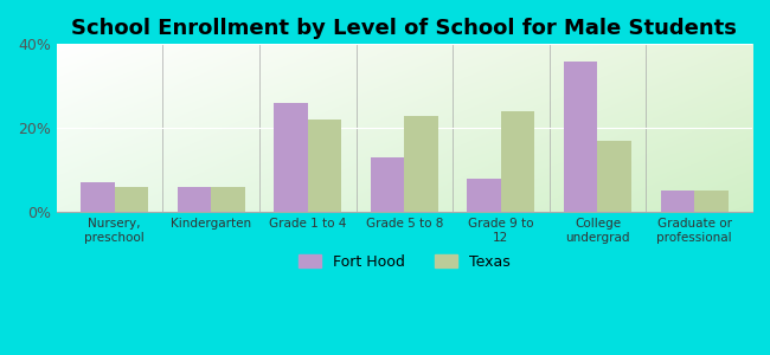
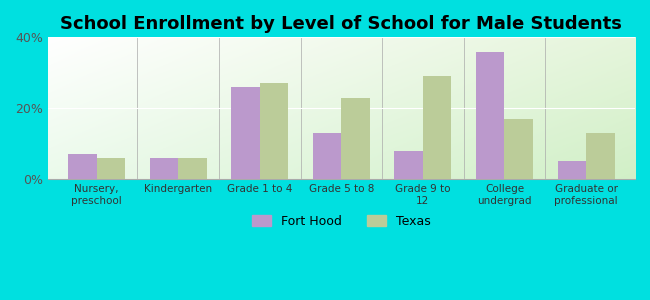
Texas/Grade 1 to 4: 22% -> 27%
Texas/Grade 9 to 12: 24% -> 29%
Texas/Graduate or professional: 5% -> 13%
